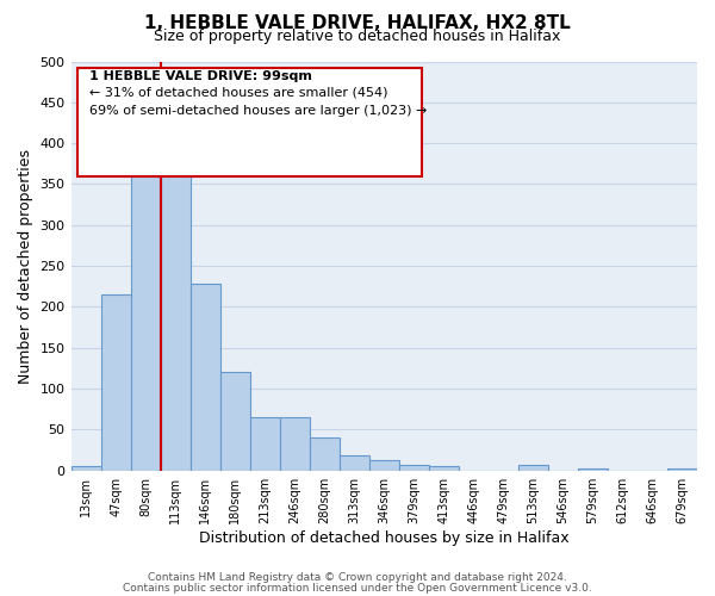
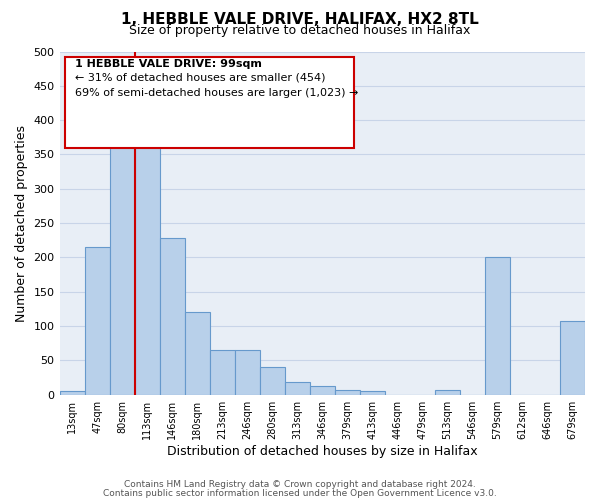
579sqm: 3 -> 200
679sqm: 3 -> 108
